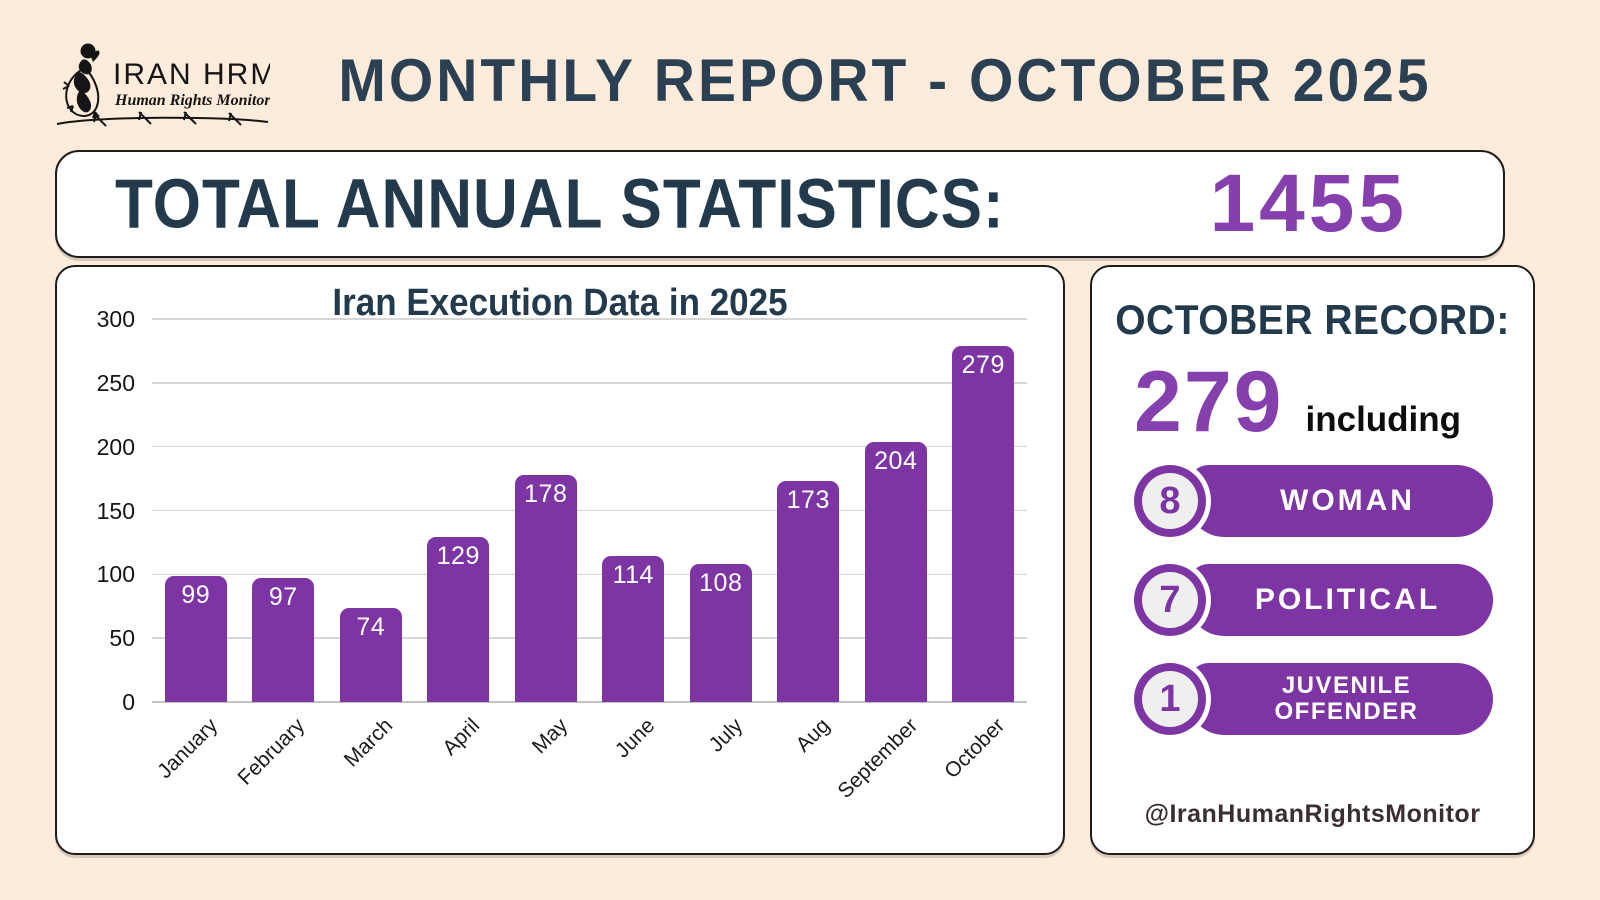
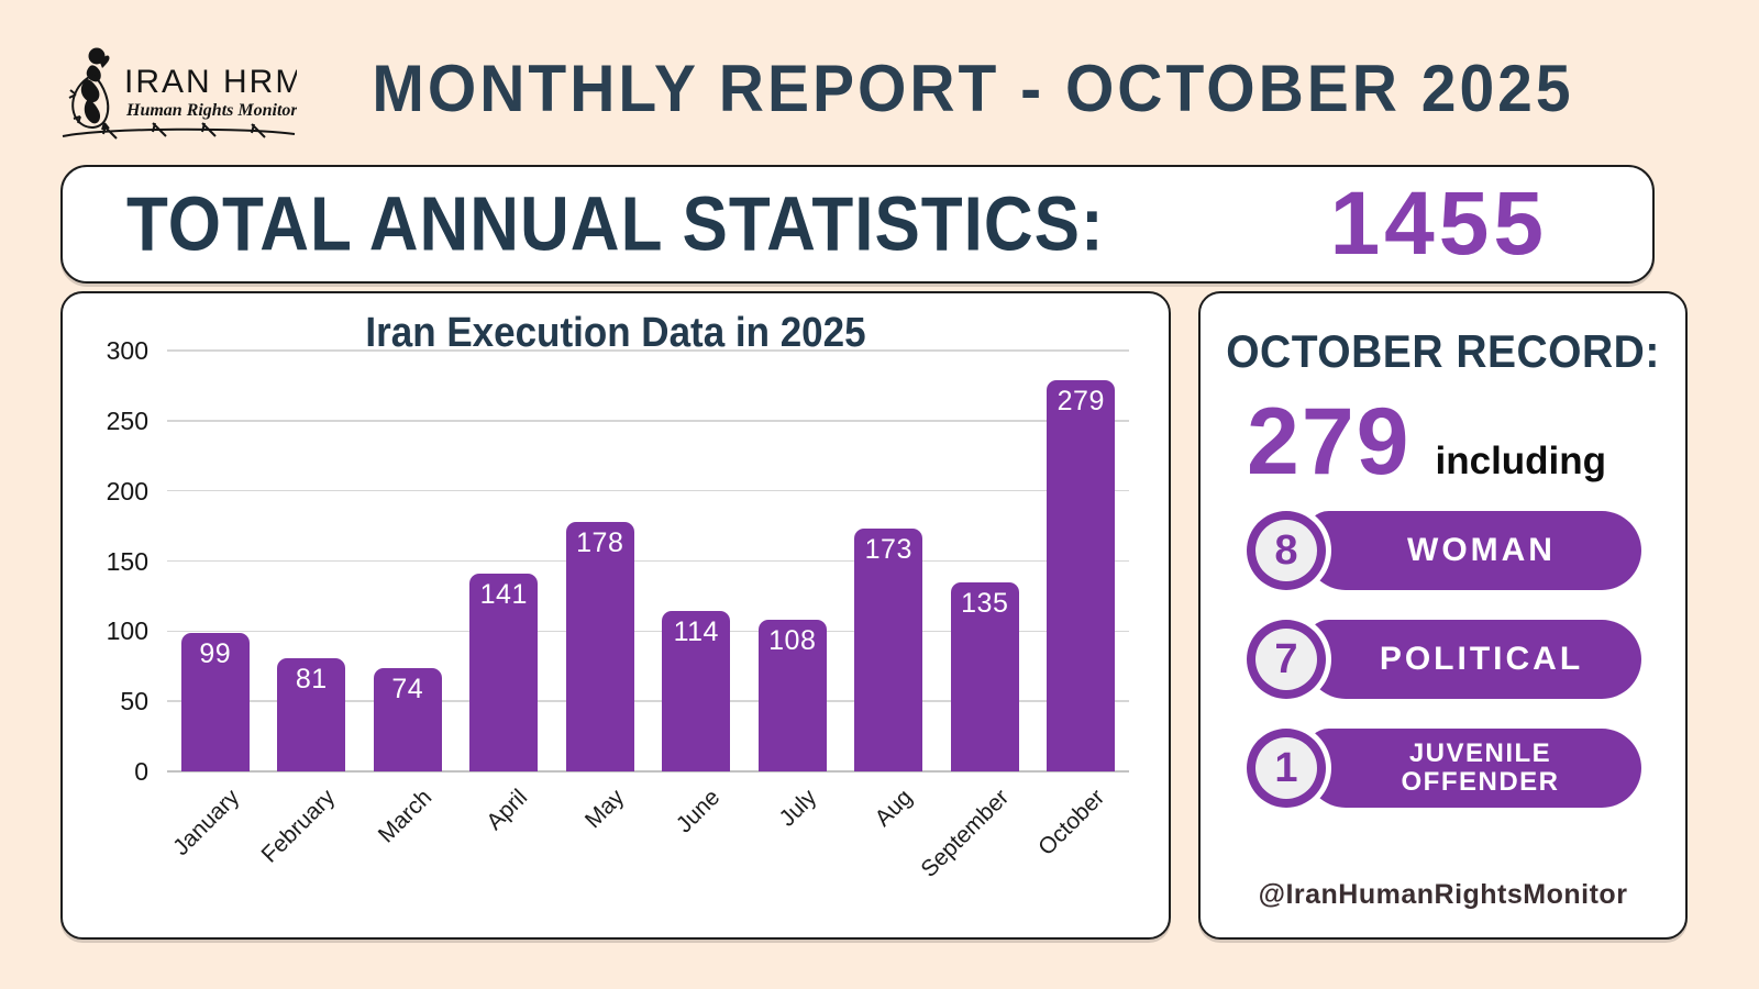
February: 97 -> 81
April: 129 -> 141
September: 204 -> 135
